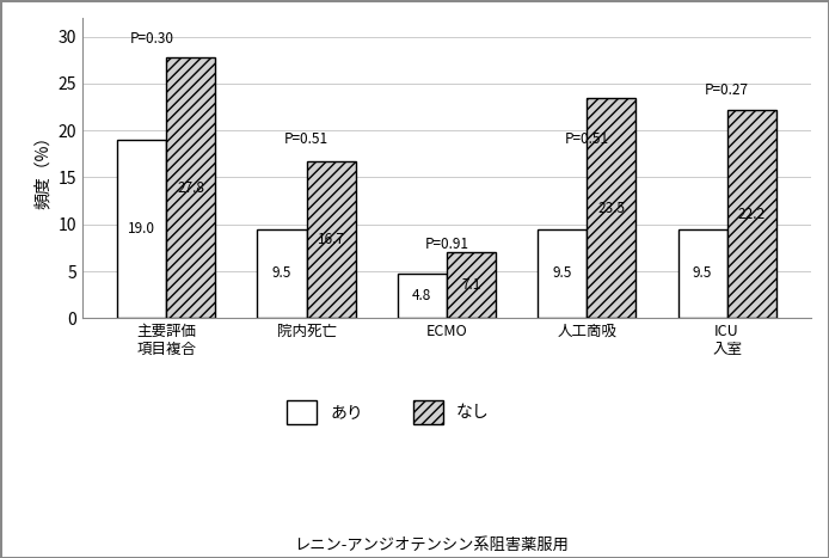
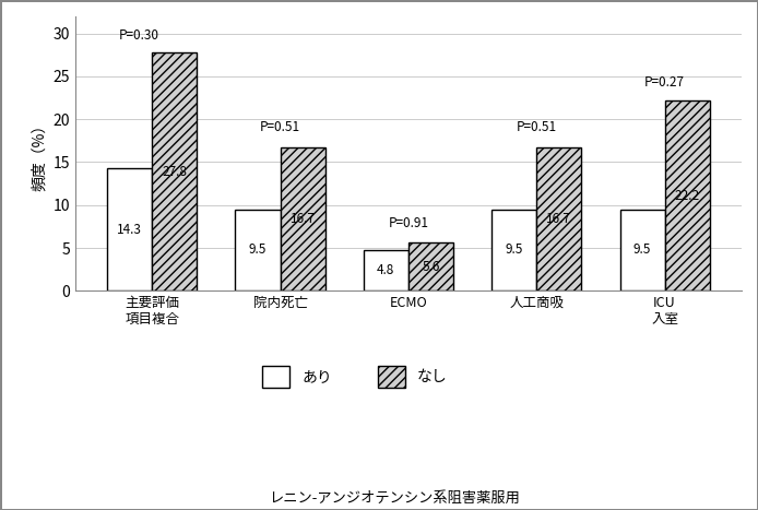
あり/主要評価 項目複合: 19.0 -> 14.3
なし/ECMO: 7.1 -> 5.6
なし/人工啇吸: 23.5 -> 16.7
